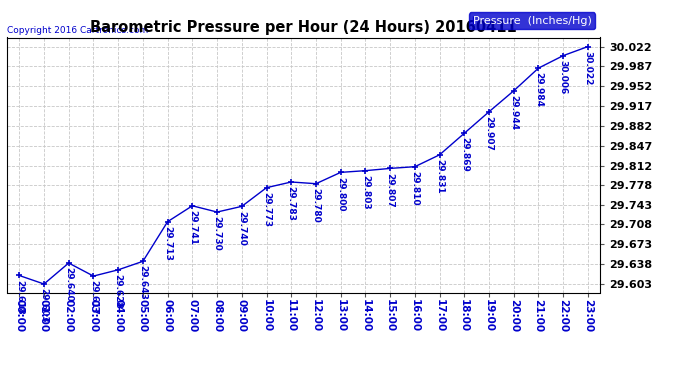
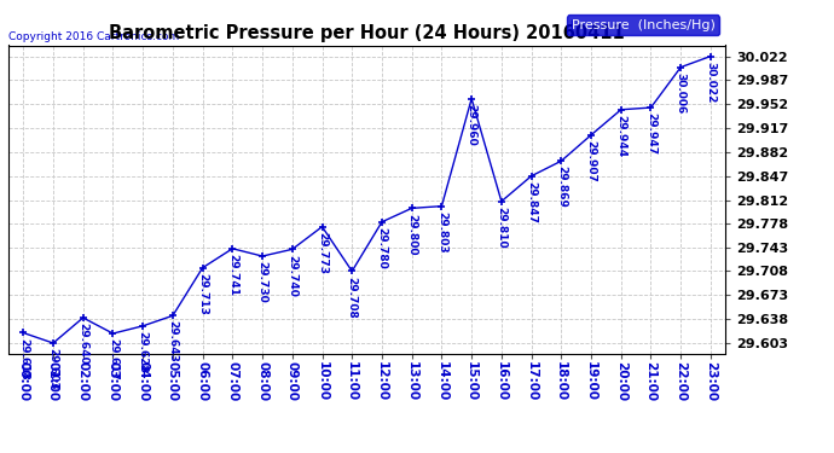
11:00: 29.783 -> 29.708
15:00: 29.807 -> 29.960
17:00: 29.831 -> 29.847
21:00: 29.984 -> 29.947
